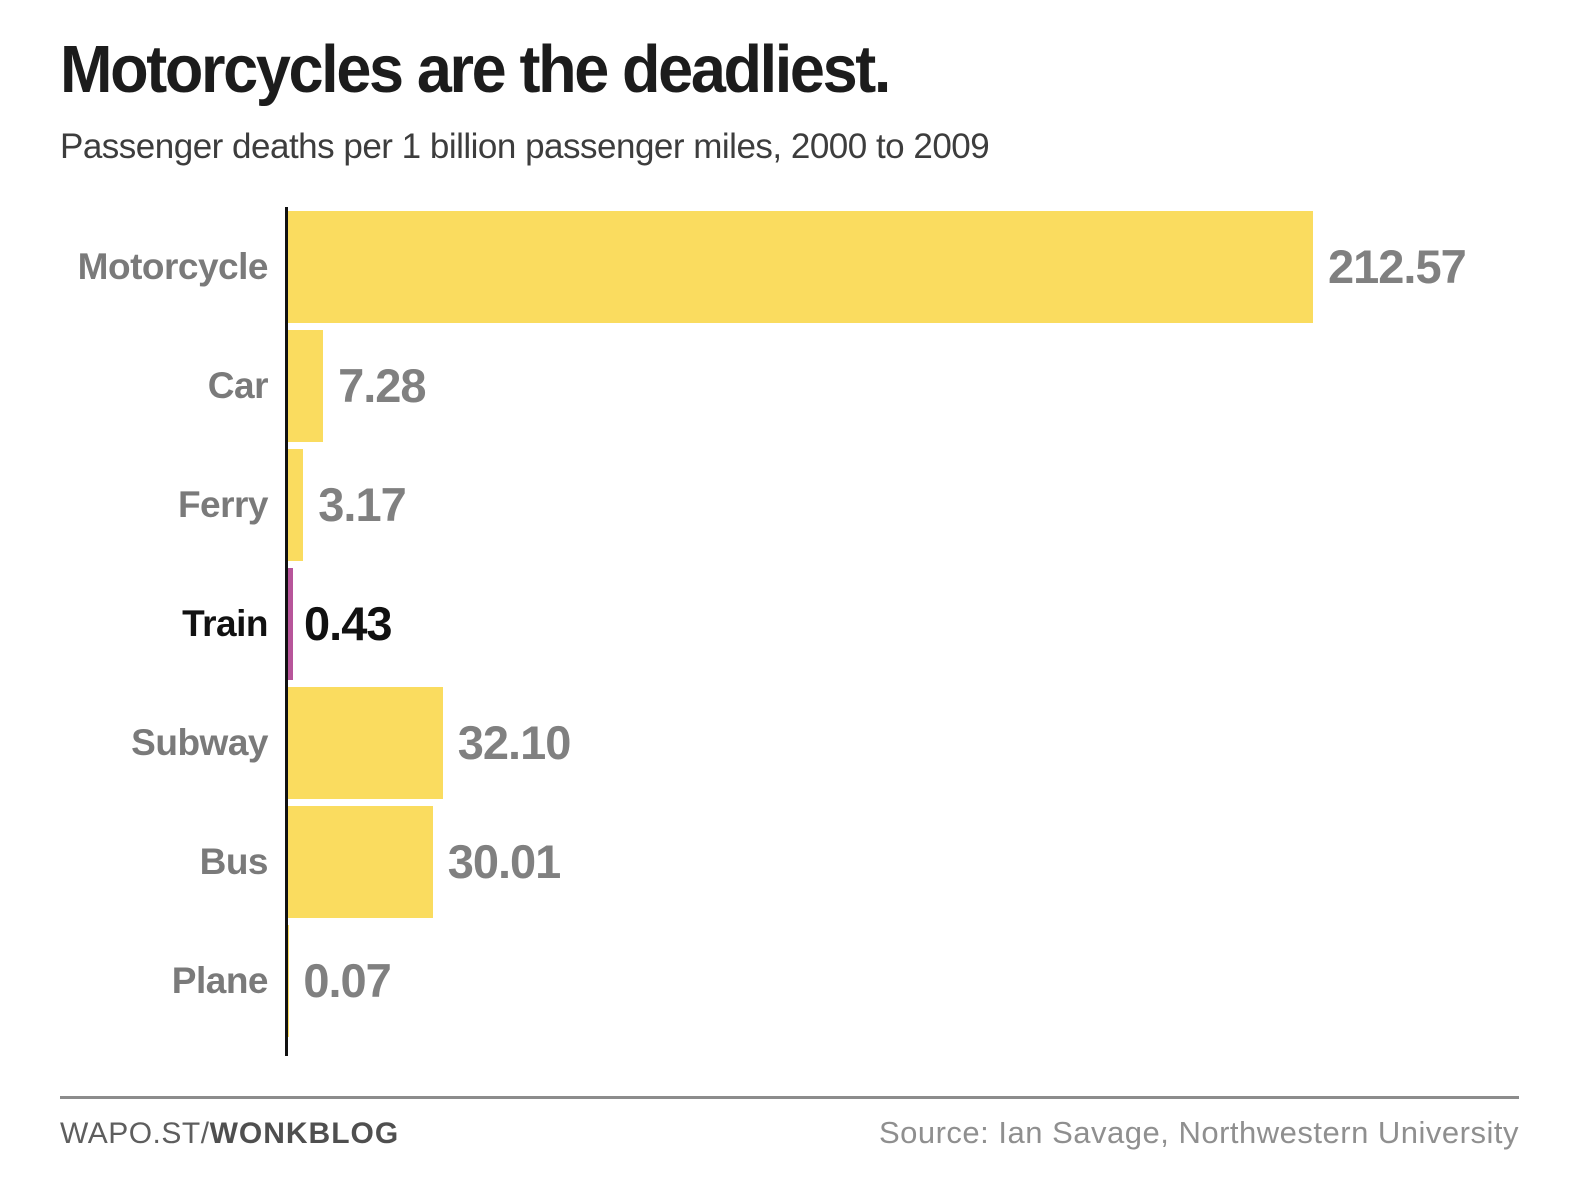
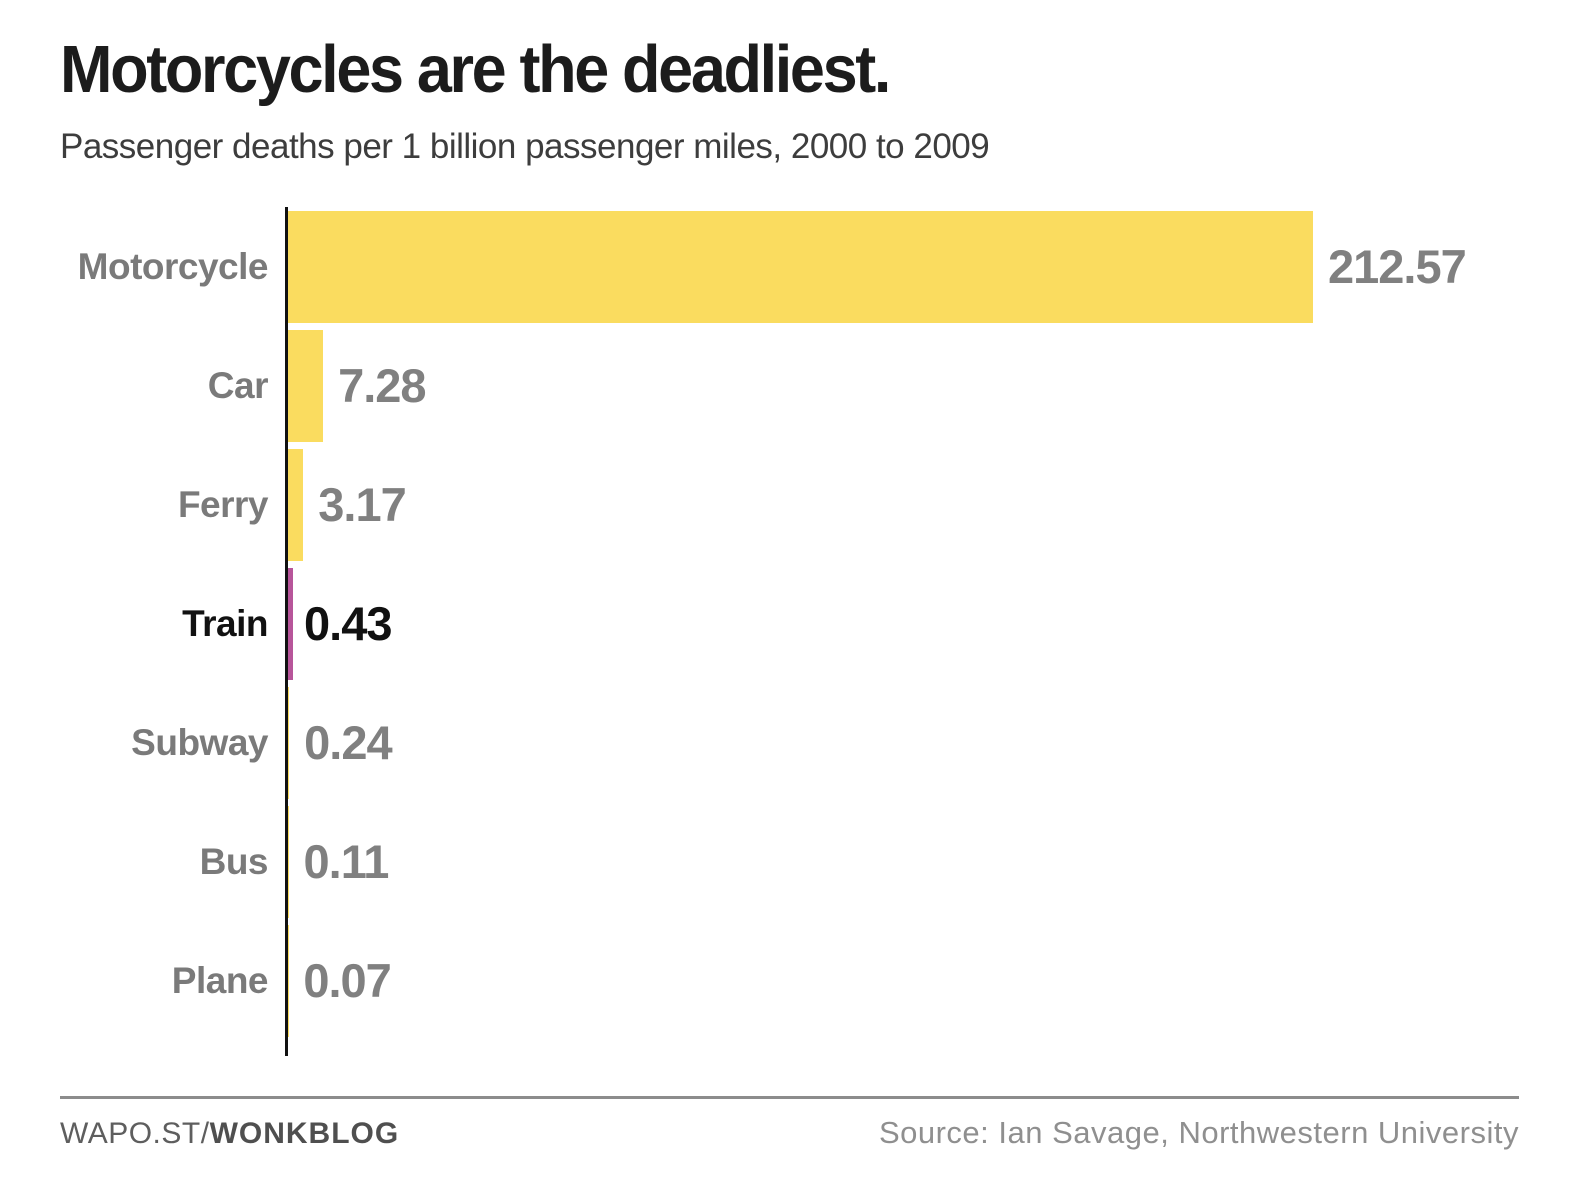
Subway: 32.10 -> 0.24
Bus: 30.01 -> 0.11
